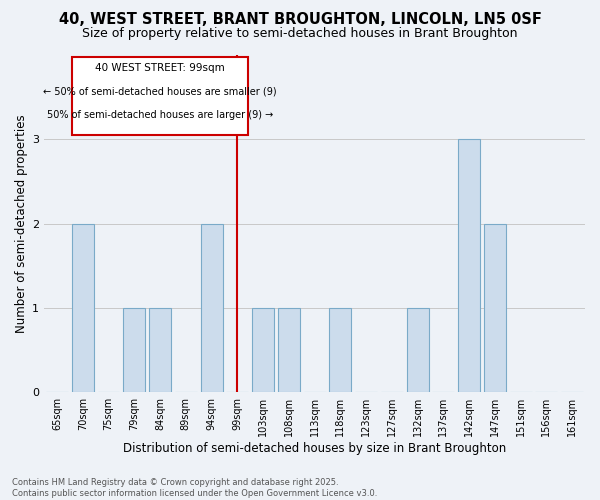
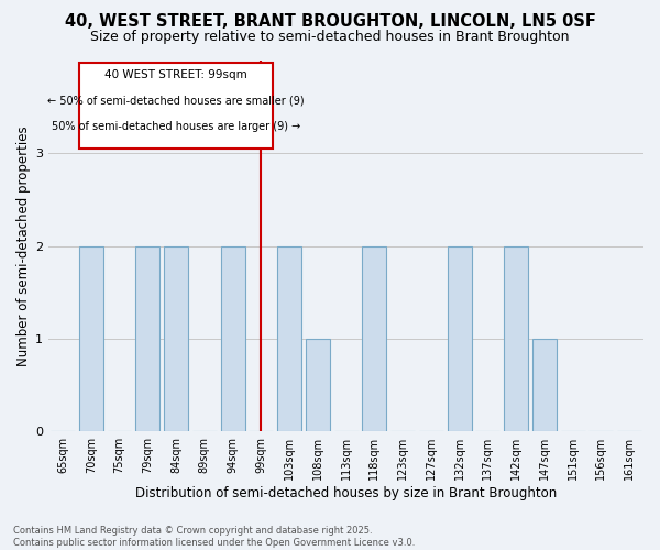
79sqm: 1 -> 2
84sqm: 1 -> 2
103sqm: 1 -> 2
118sqm: 1 -> 2
132sqm: 1 -> 2
142sqm: 3 -> 2
147sqm: 2 -> 1
